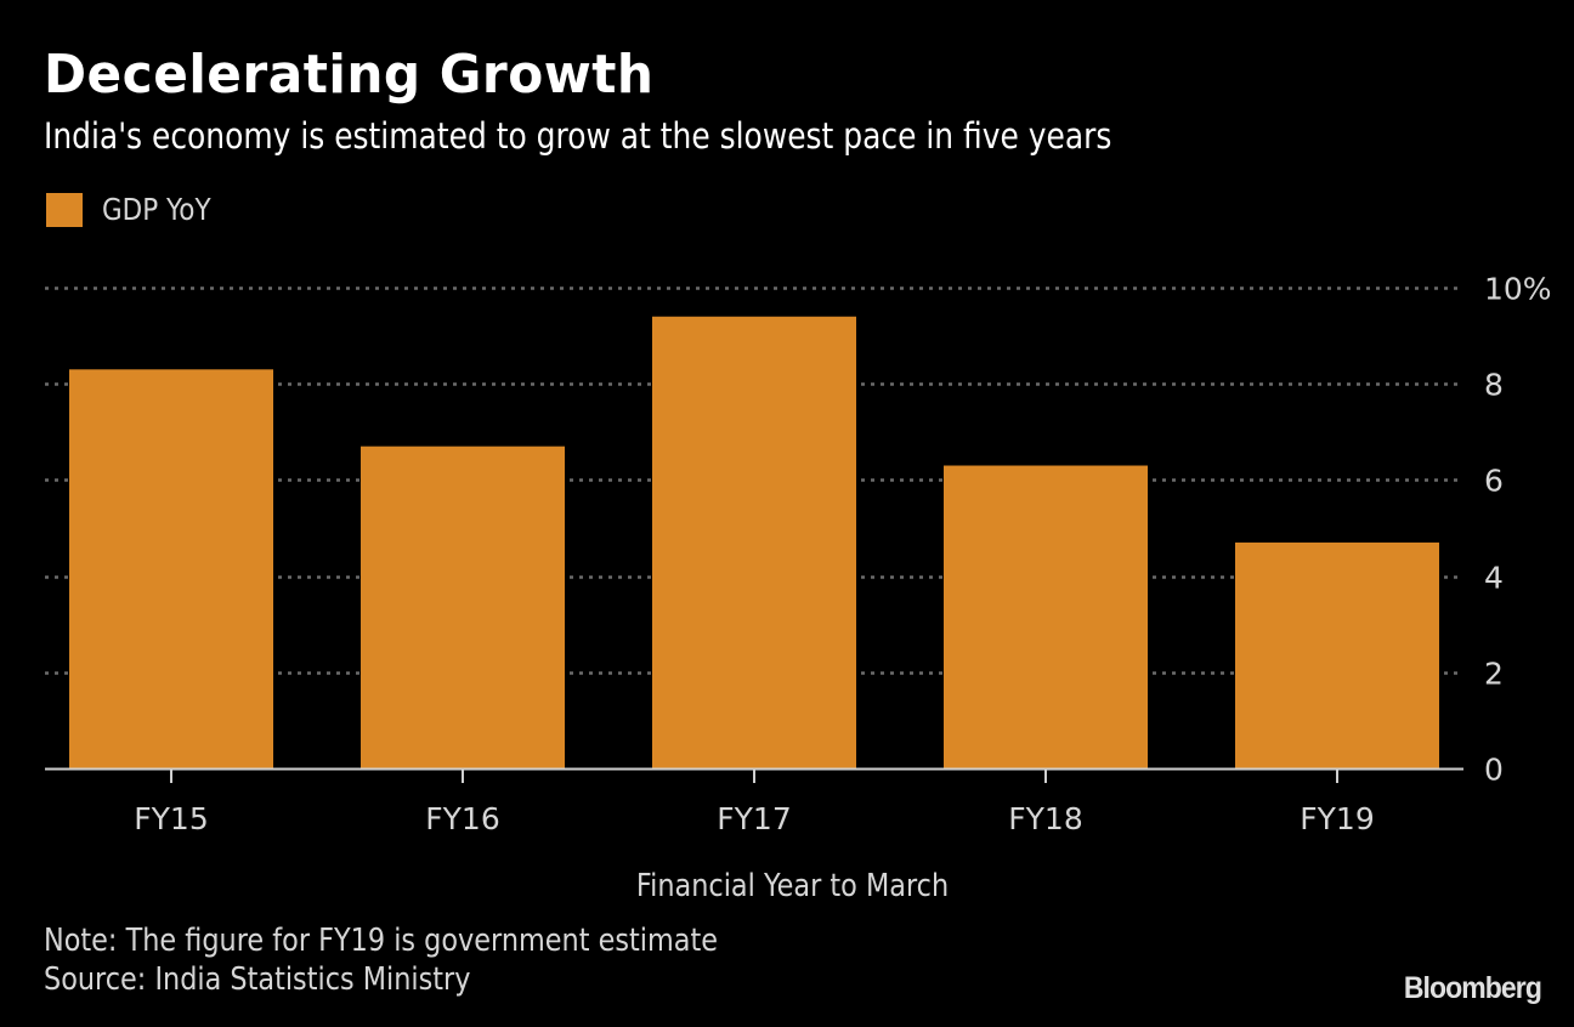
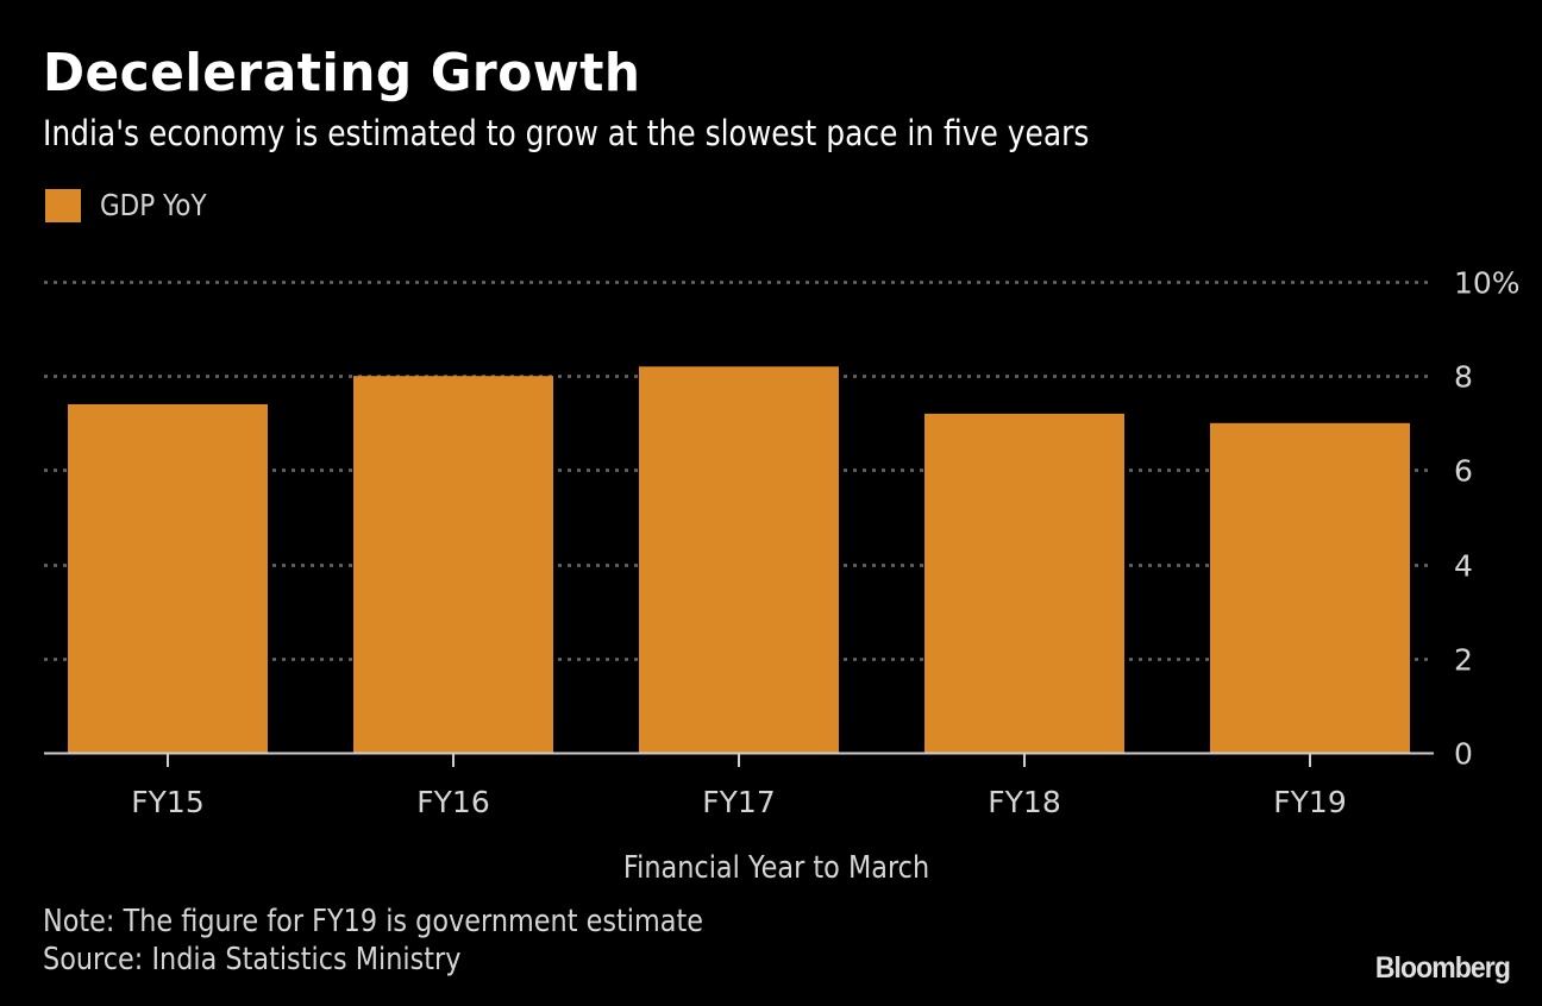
FY15: 8.3% -> 7.4%
FY16: 6.7% -> 8.0%
FY17: 9.4% -> 8.2%
FY18: 6.3% -> 7.2%
FY19: 4.7% -> 7.0%
